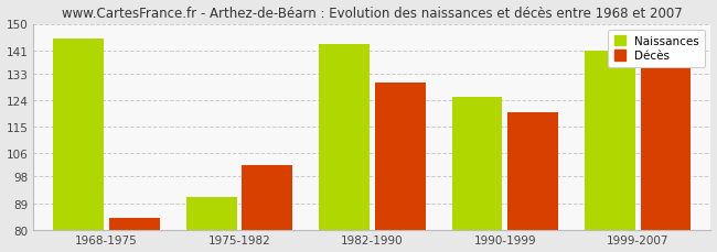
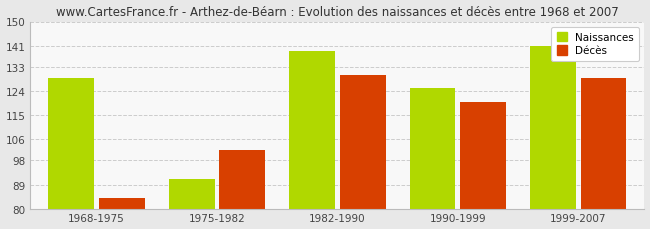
Naissances/1968-1975: 145 -> 129
Naissances/1982-1990: 143 -> 139
Décès/1999-2007: 136 -> 129
